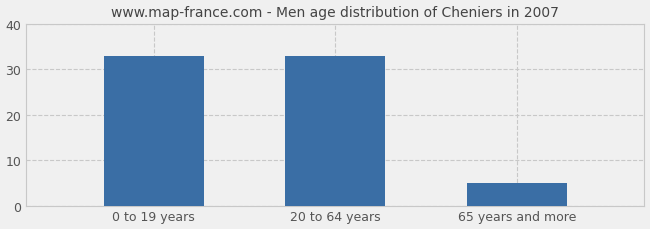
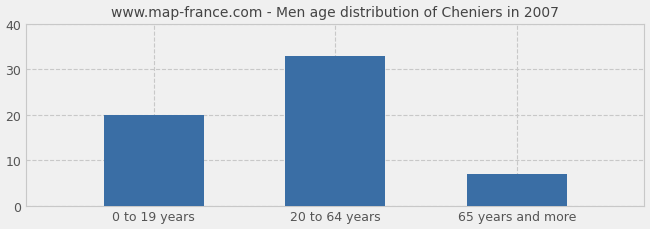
0 to 19 years: 33 -> 20
65 years and more: 5 -> 7
